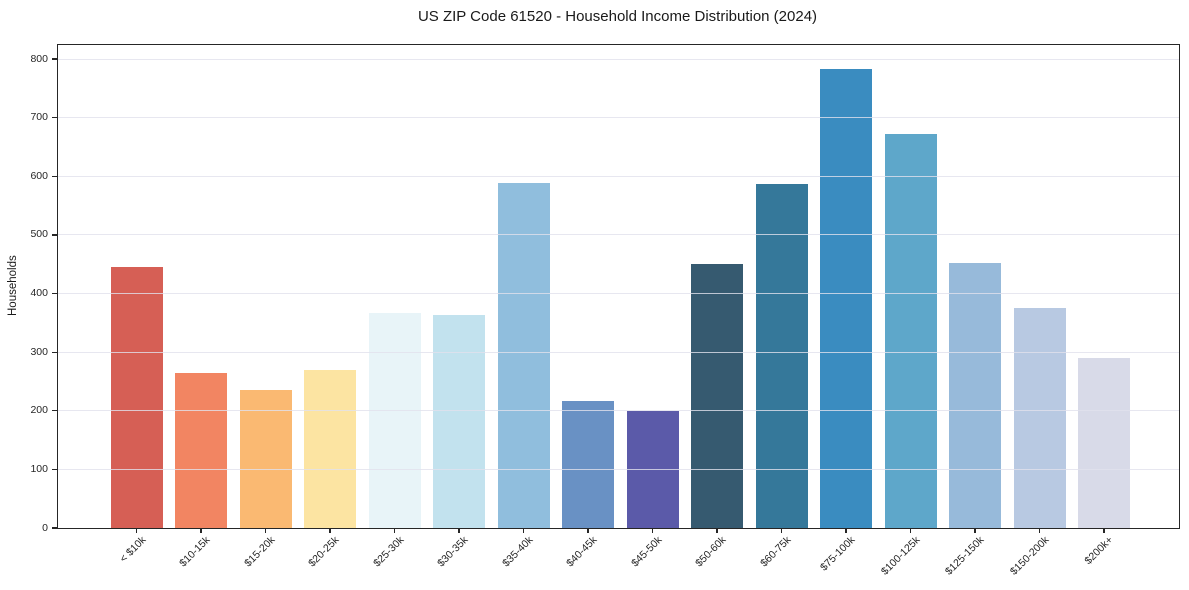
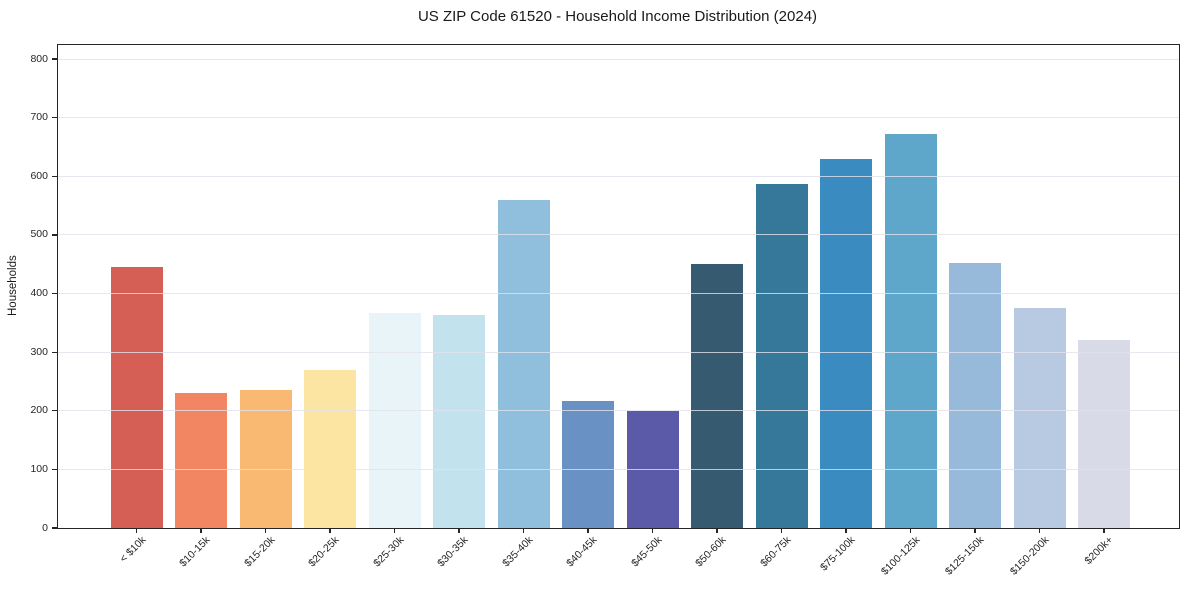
$10-15k: 260 -> 230
$35-40k: 590 -> 560
$75-100k: 780 -> 630
$200k+: 290 -> 320
